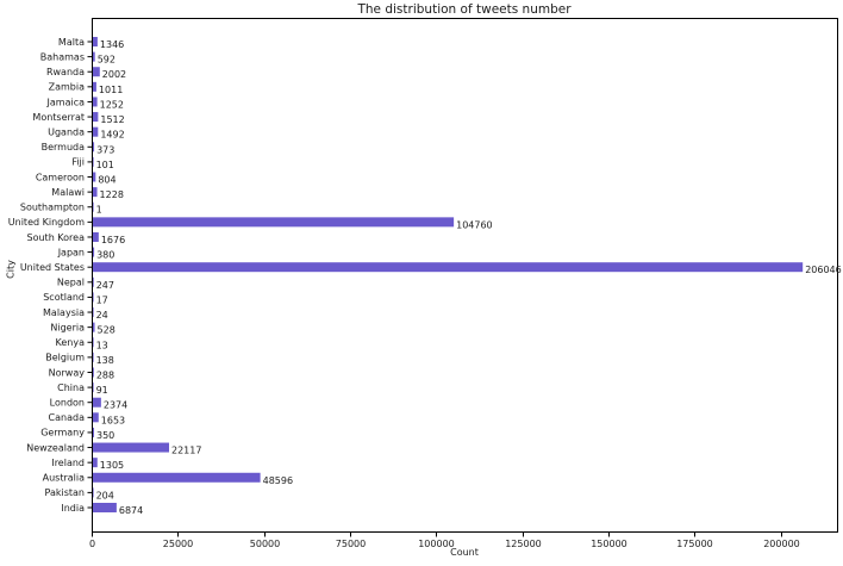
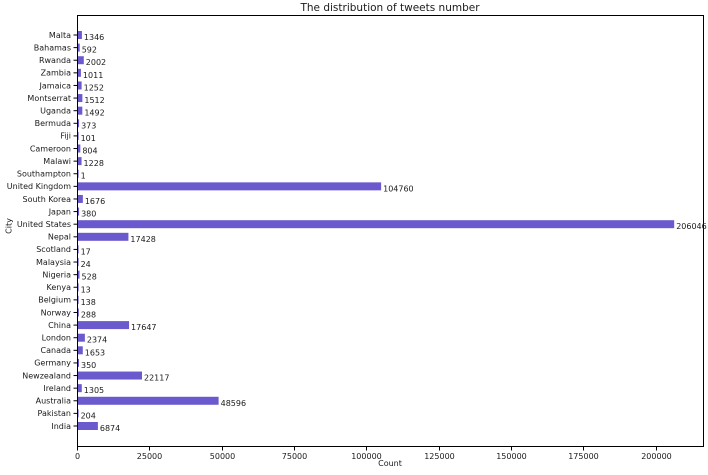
Nepal: 247 -> 17428
China: 91 -> 17647
